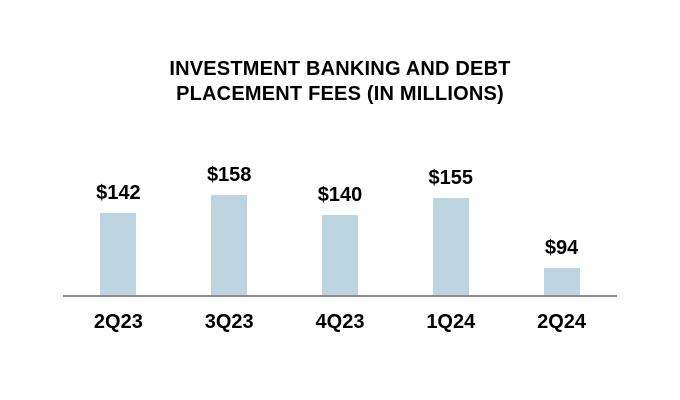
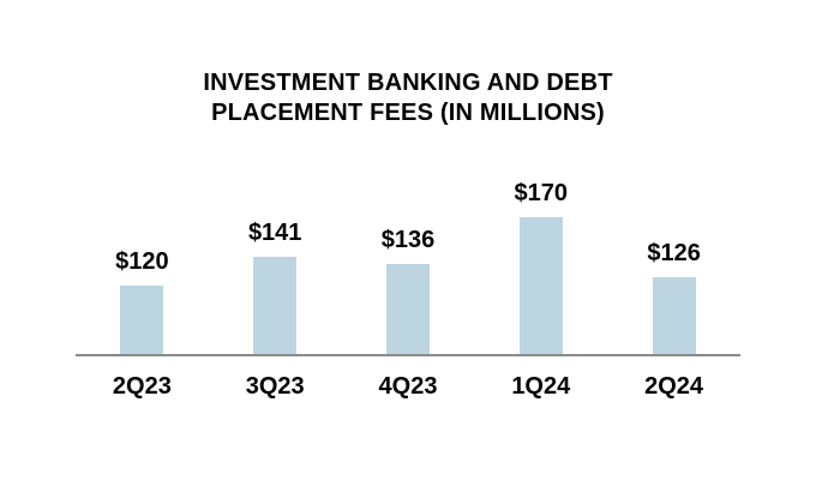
2Q23: $142 -> $120
3Q23: $158 -> $141
4Q23: $140 -> $136
1Q24: $155 -> $170
2Q24: $94 -> $126
